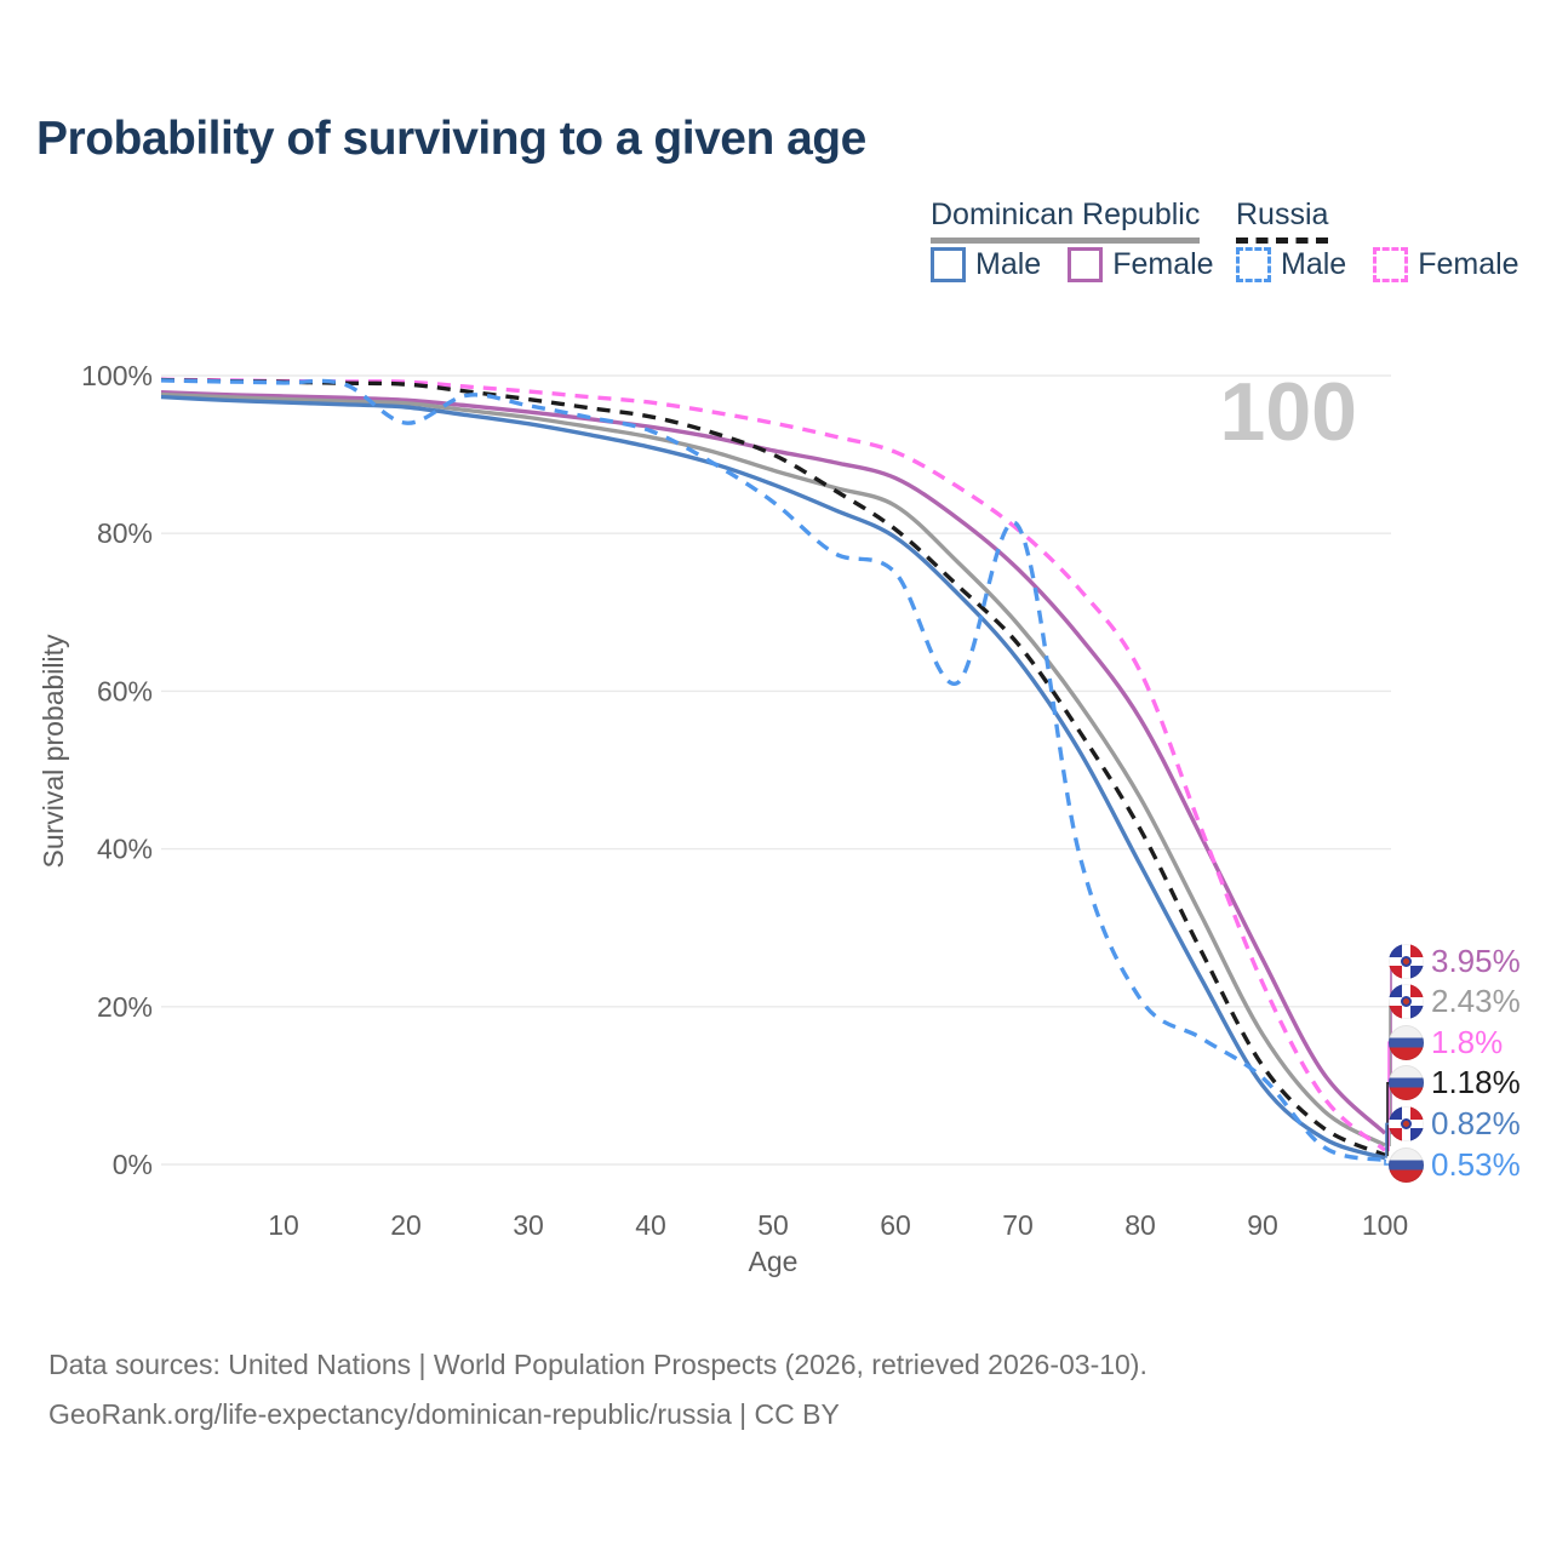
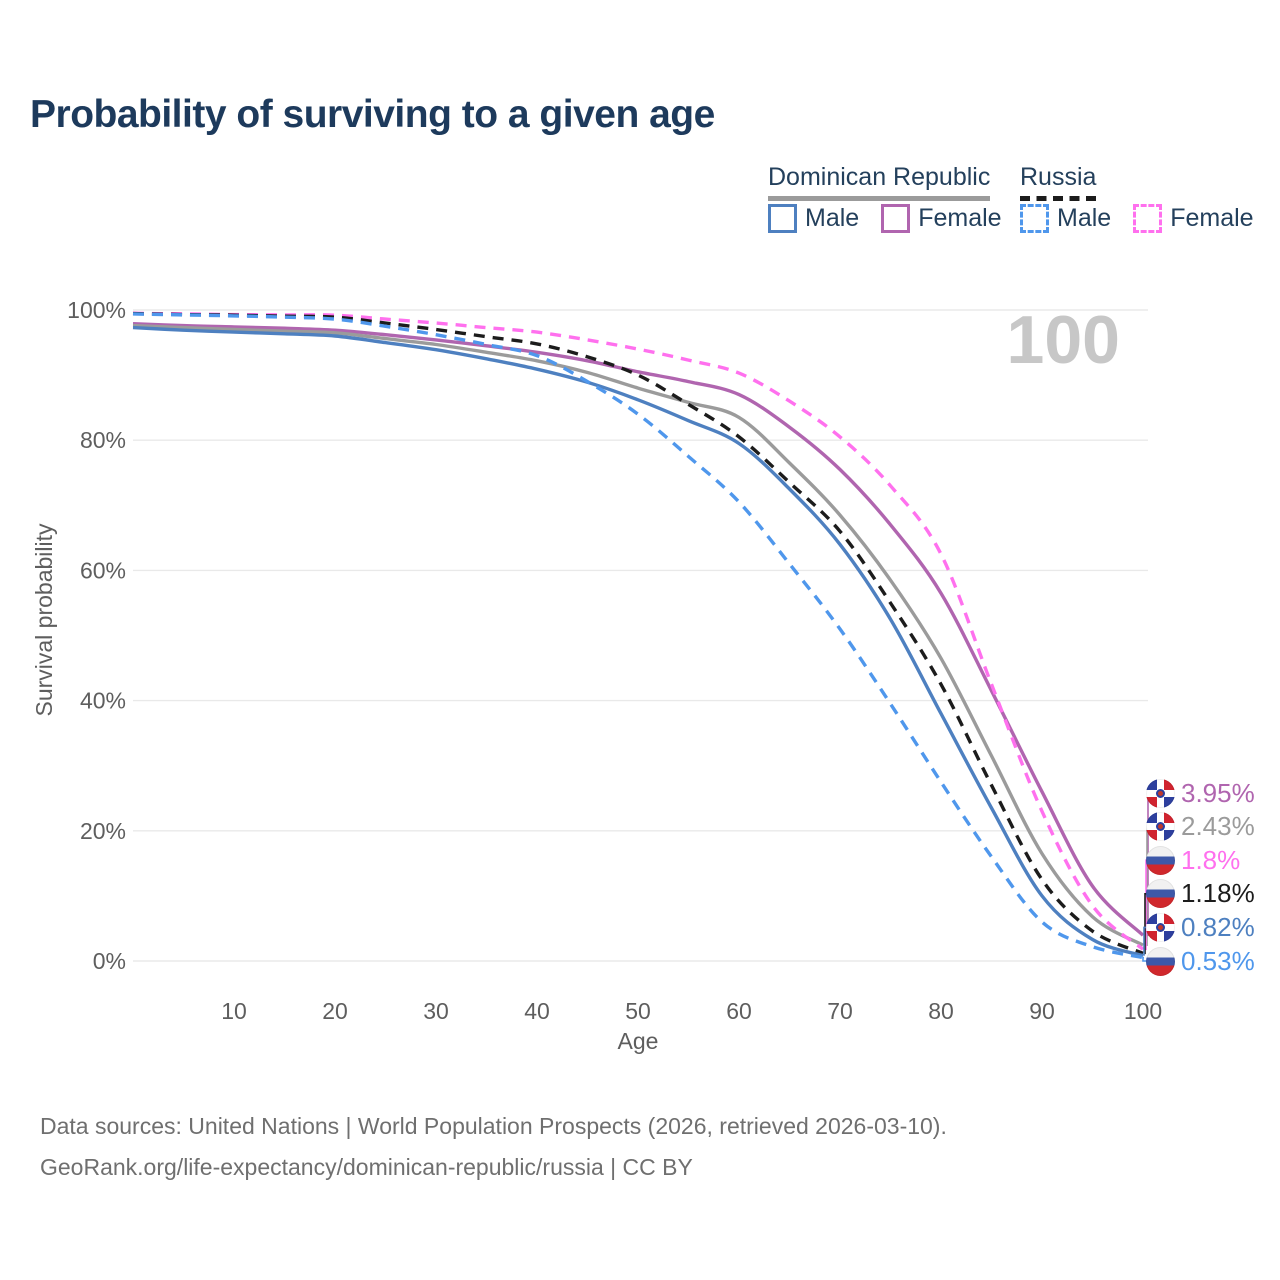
Russia Male/20: 94% -> 99%
Russia Male/60: 75% -> 70%
Russia Male/70: 81% -> 51%
Russia Male/80: 21% -> 28%
Russia Male/90: 11% -> 6%
